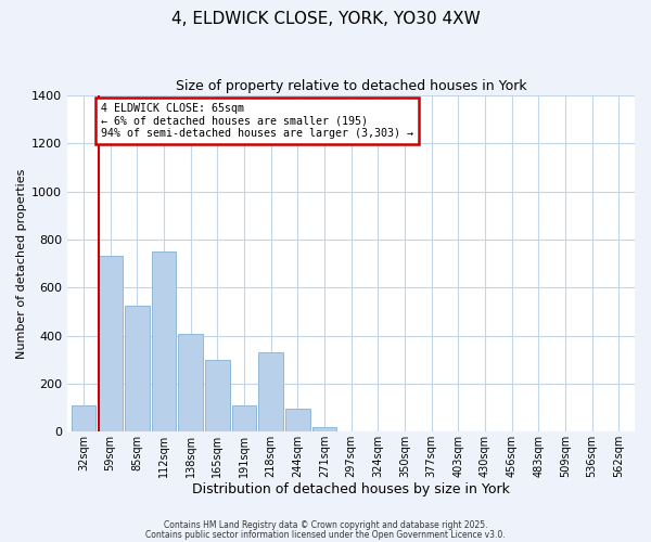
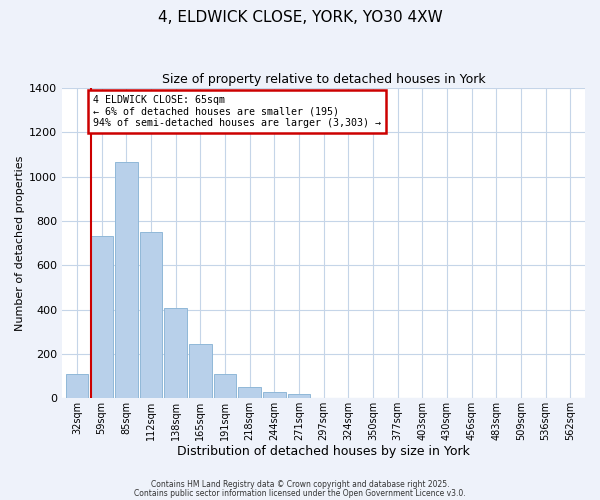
85sqm: 525 -> 1065
165sqm: 300 -> 245
218sqm: 330 -> 50
244sqm: 95 -> 28
